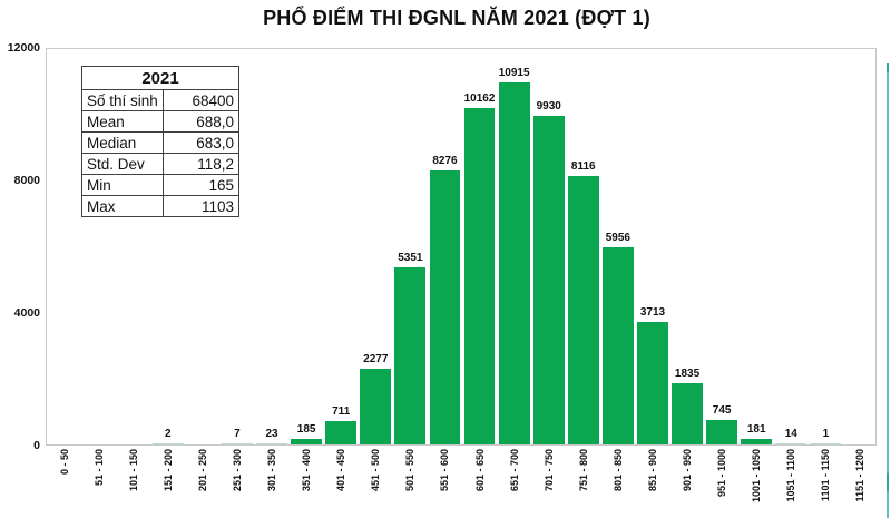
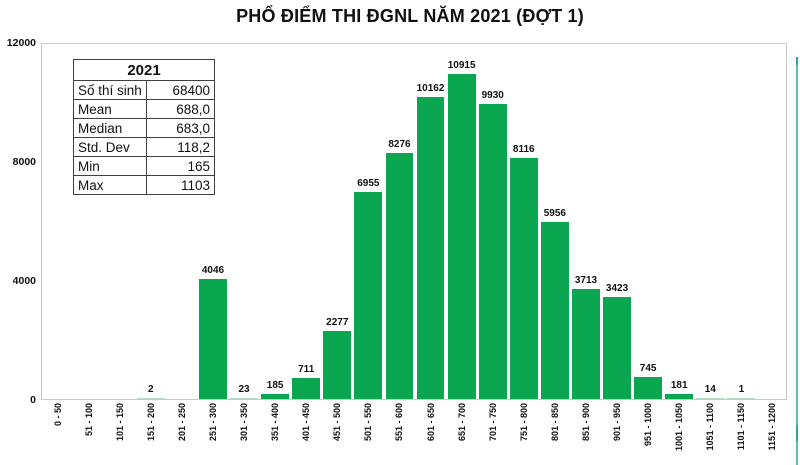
251 - 300: 7 -> 4046
501 - 550: 5351 -> 6955
901 - 950: 1835 -> 3423
